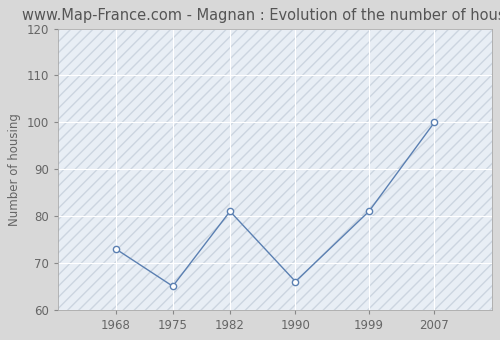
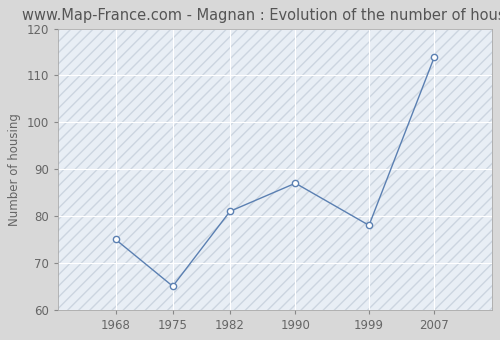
1968: 73 -> 75
1990: 66 -> 87
1999: 81 -> 78
2007: 100 -> 114
